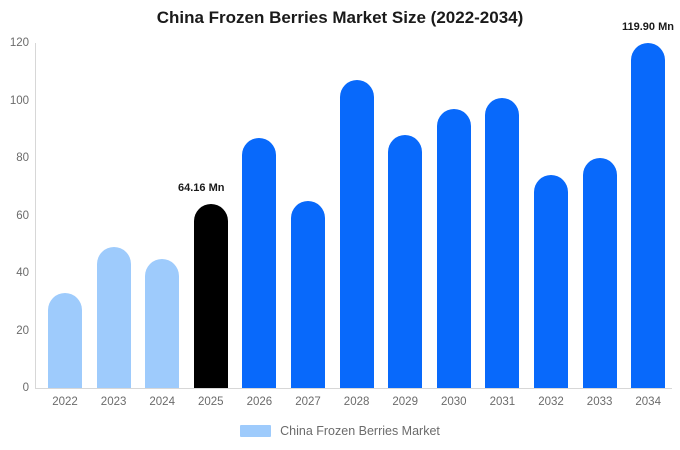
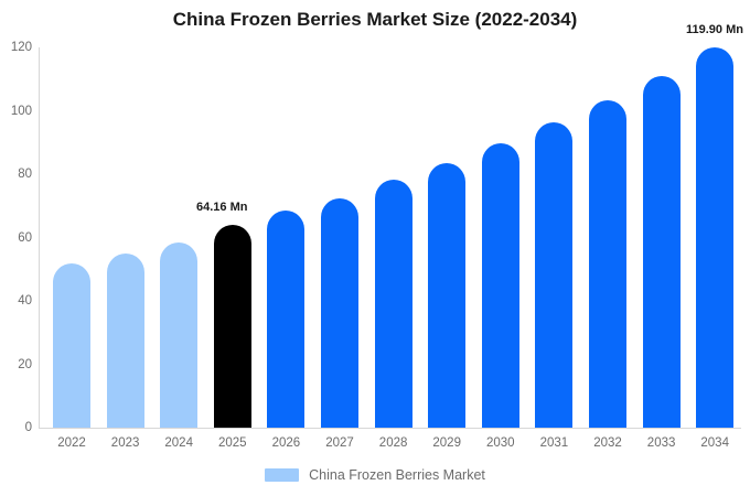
2022: 33 -> 52
2023: 49 -> 55
2024: 45 -> 59
2026: 87 -> 68
2027: 65 -> 72
2028: 107 -> 78
2029: 88 -> 84
2030: 97 -> 90
2031: 101 -> 96
2032: 74 -> 103
2033: 80 -> 111
